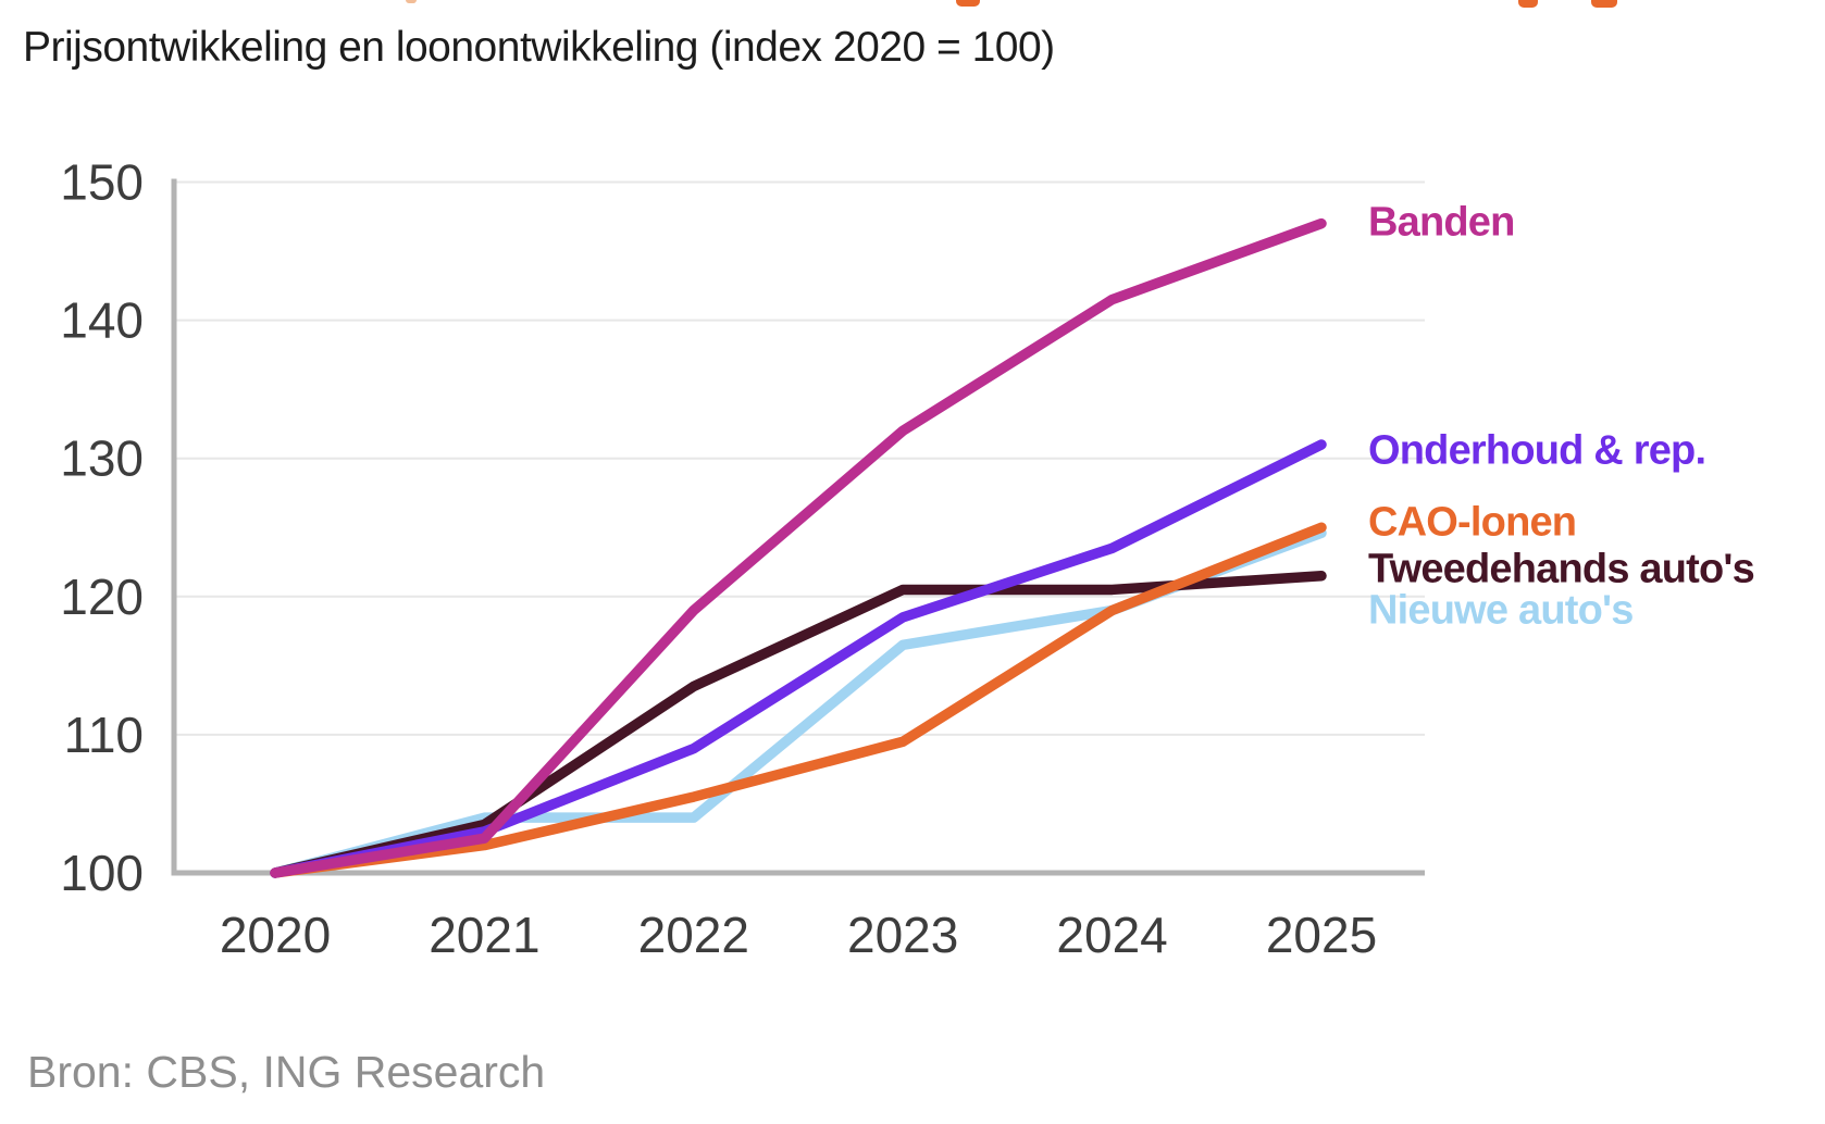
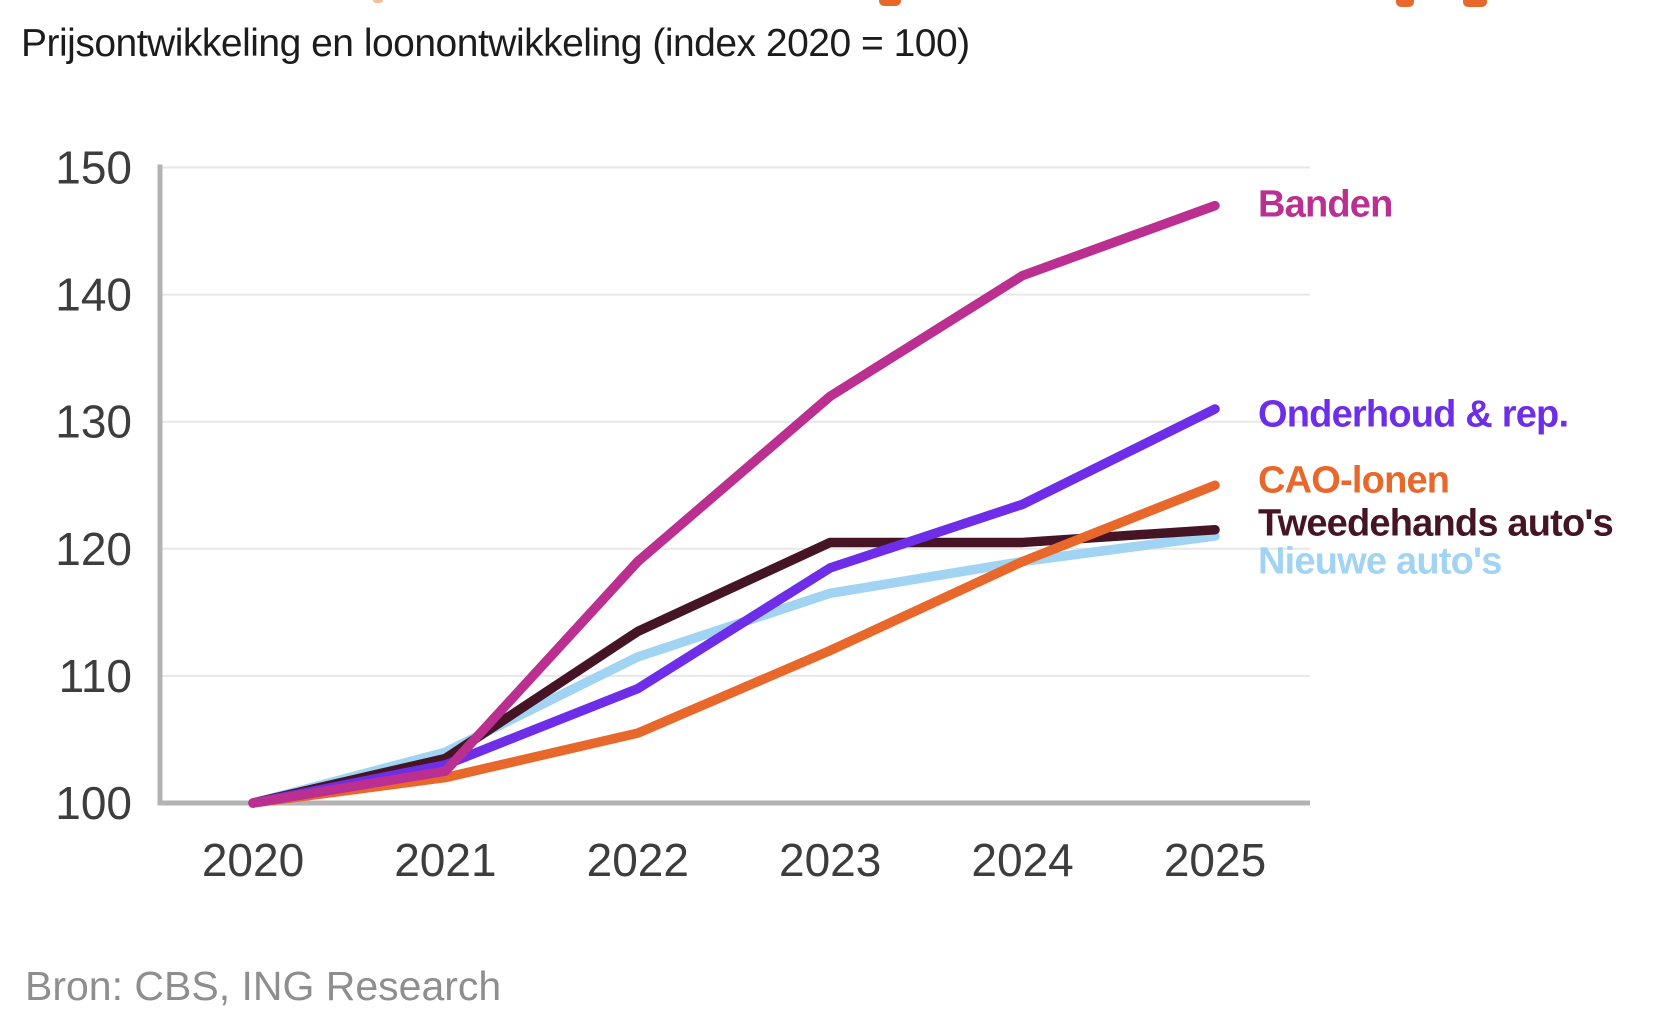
Nieuwe auto's/2022: 104.0 -> 111.5
CAO-lonen/2023: 109.5 -> 112.0
Nieuwe auto's/2025: 124.6 -> 121.0
